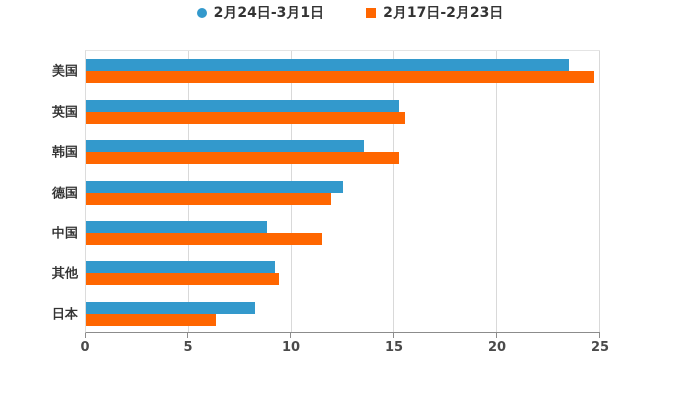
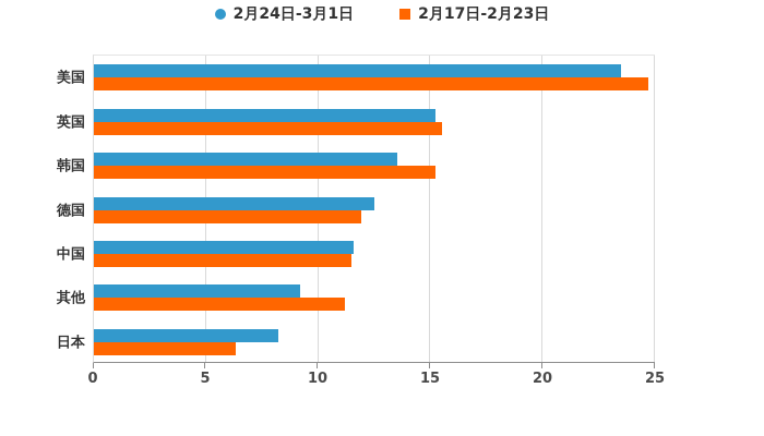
2月24日-3月1日/中国: 8.8 -> 11.6
2月17日-2月23日/其他: 9.4 -> 11.2
